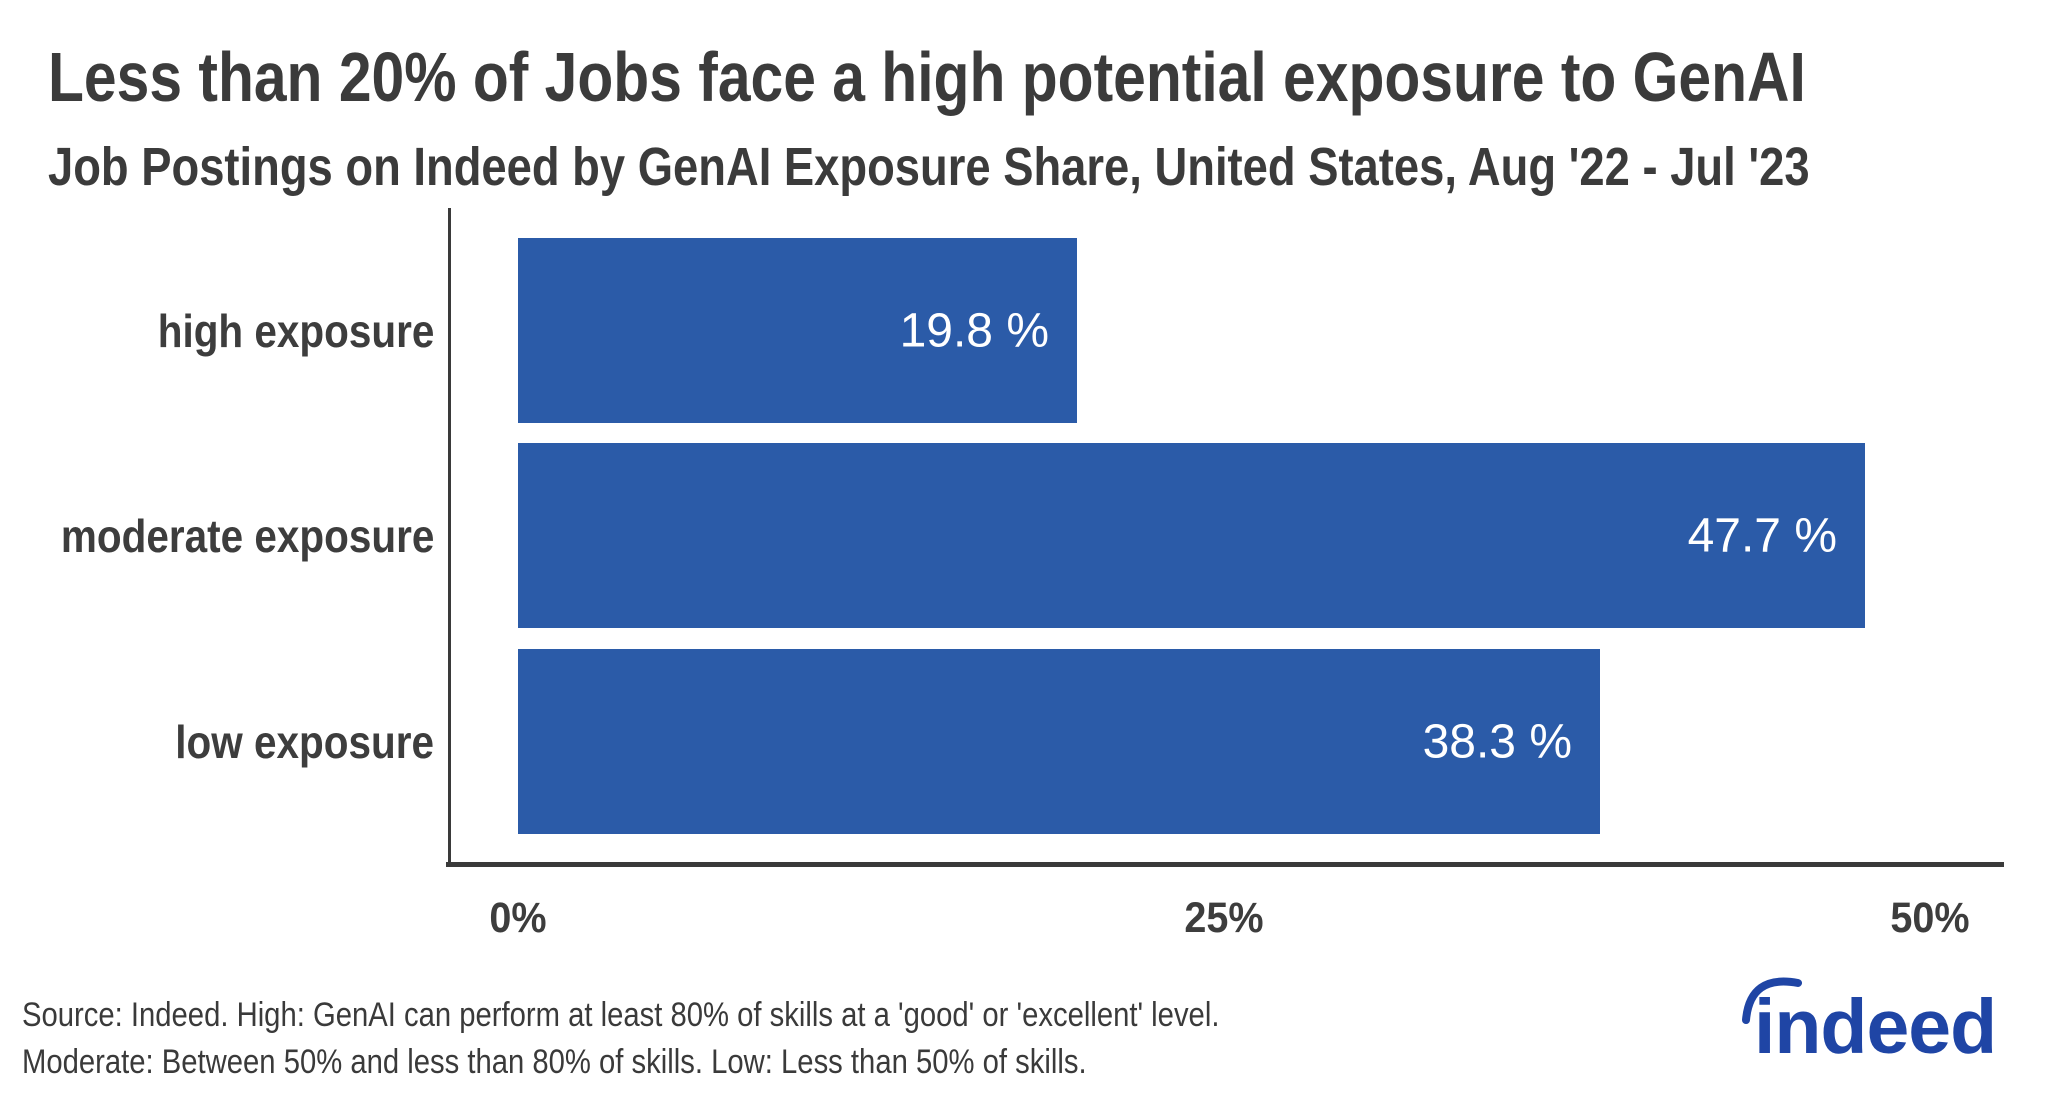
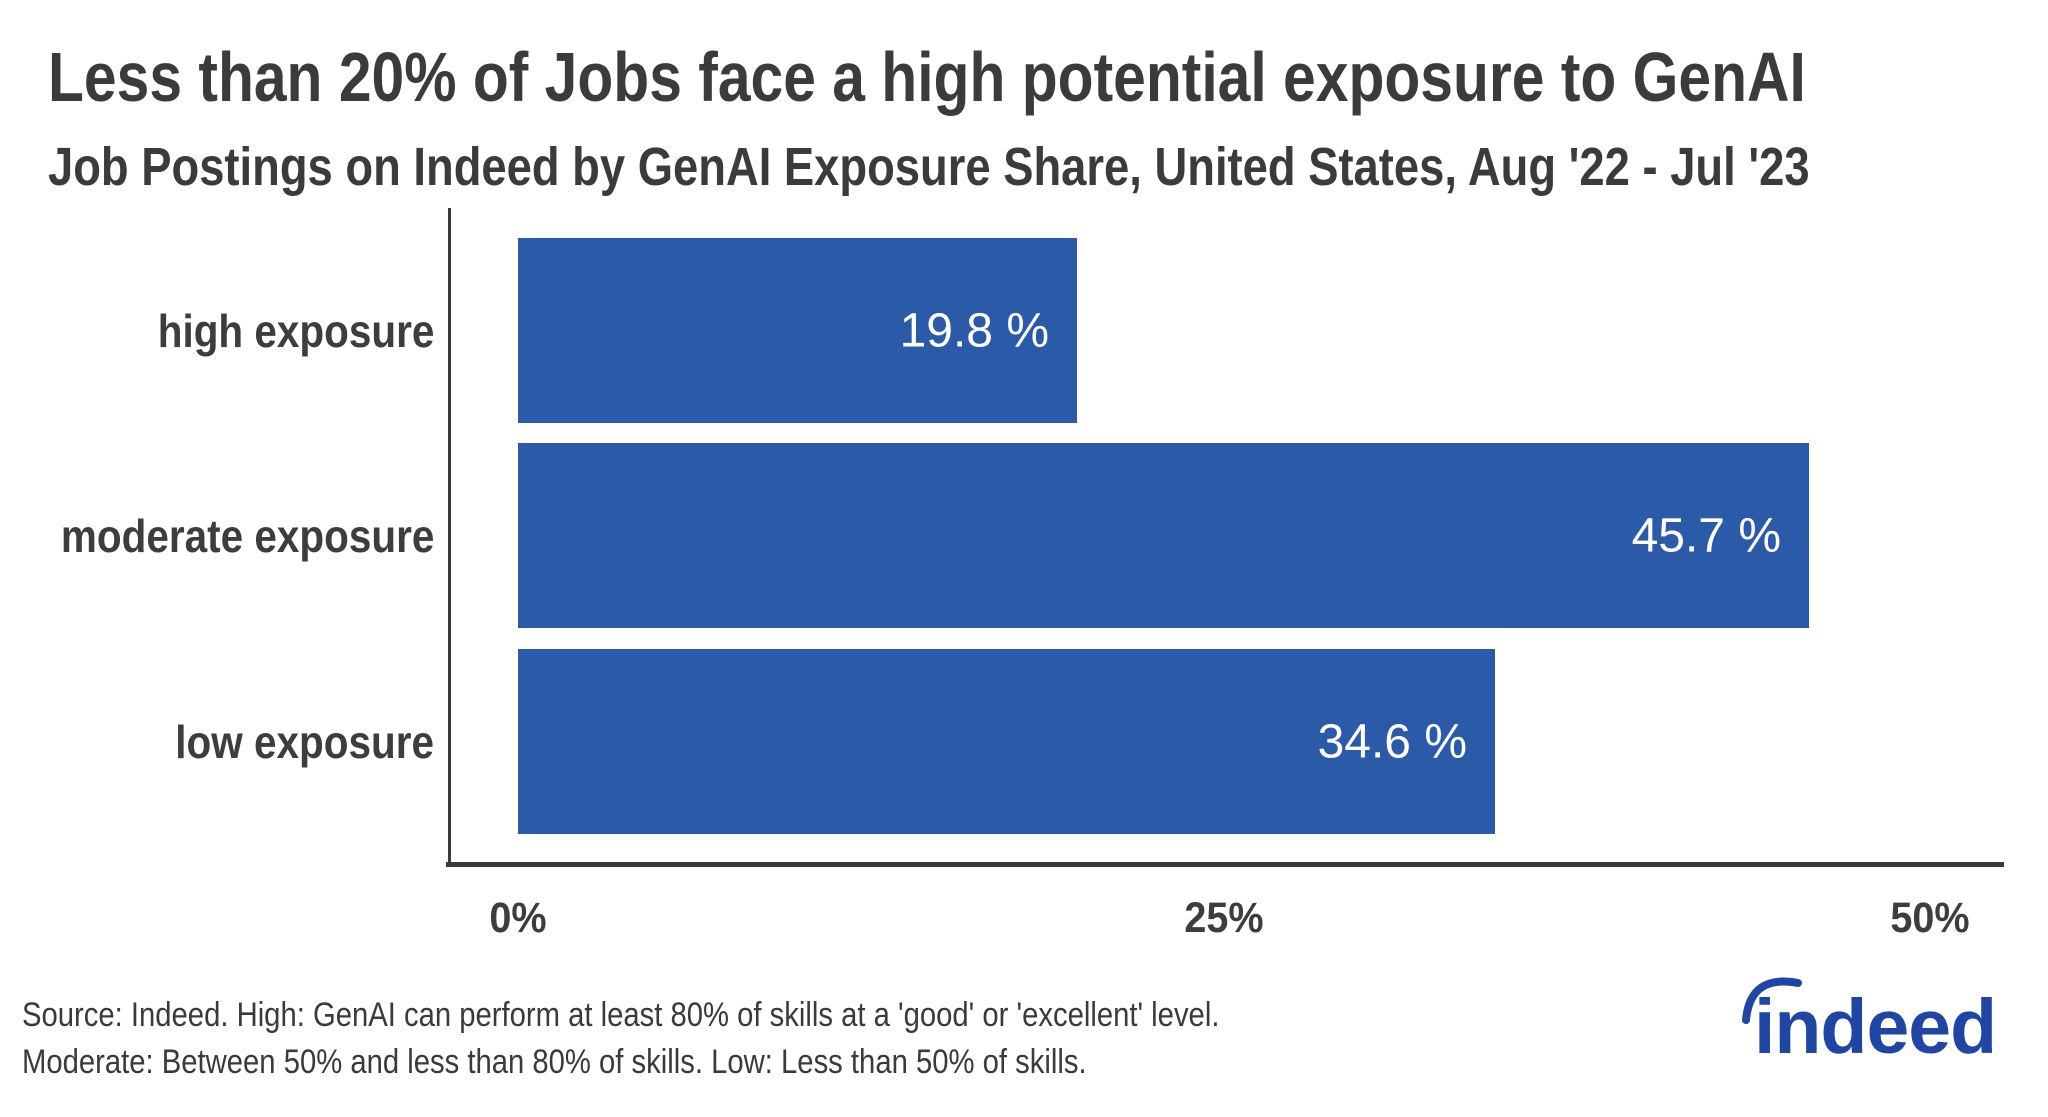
moderate exposure: 47.7 -> 45.7
low exposure: 38.3 -> 34.6
